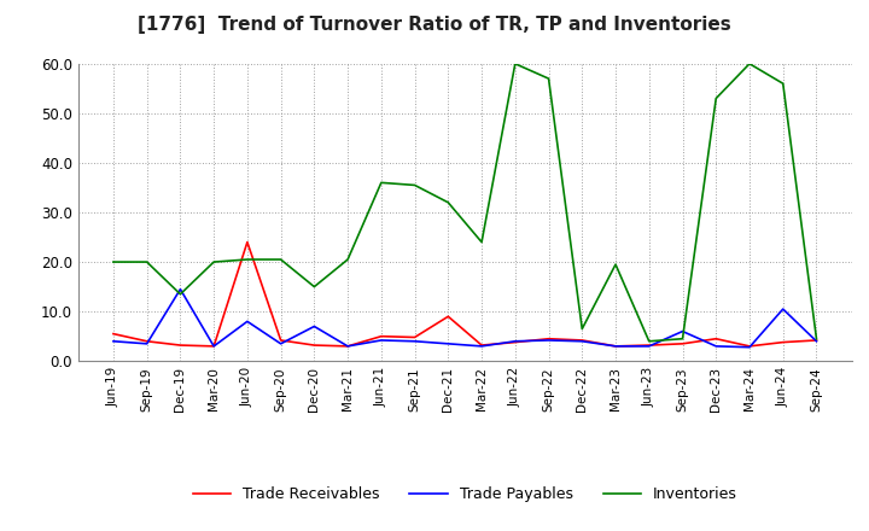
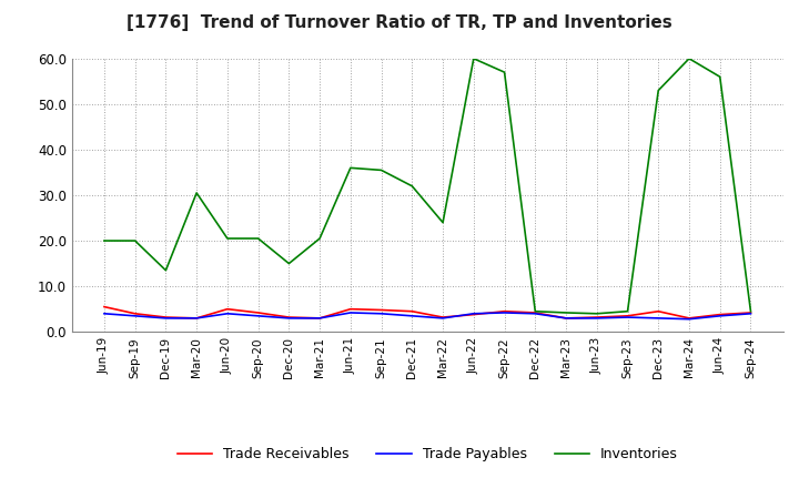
Trade Payables/Dec-19: 14.5 -> 3.0
Inventories/Mar-20: 20.0 -> 30.5
Trade Receivables/Jun-20: 24.0 -> 5.0
Trade Payables/Jun-20: 8.0 -> 4.0
Trade Payables/Dec-20: 7.0 -> 3.0
Trade Receivables/Dec-21: 9.0 -> 4.5
Inventories/Dec-22: 6.5 -> 4.5
Inventories/Mar-23: 19.5 -> 4.2
Trade Payables/Sep-23: 6.0 -> 3.2
Trade Payables/Jun-24: 10.5 -> 3.5
